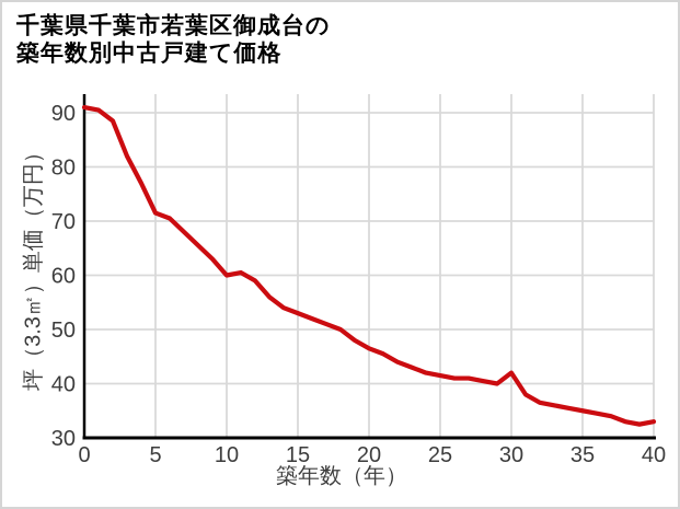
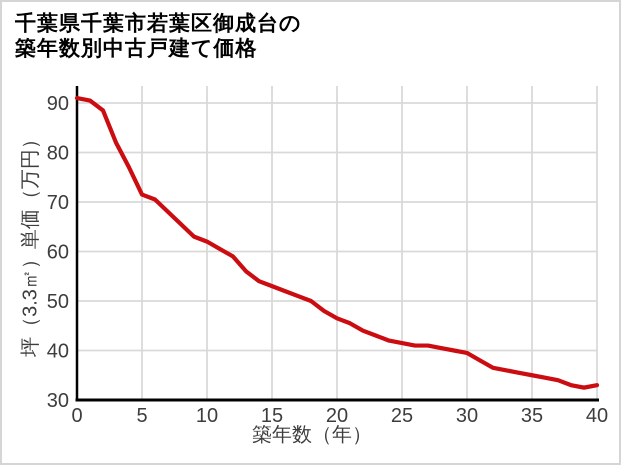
10: 60 -> 62
30: 42 -> 40
